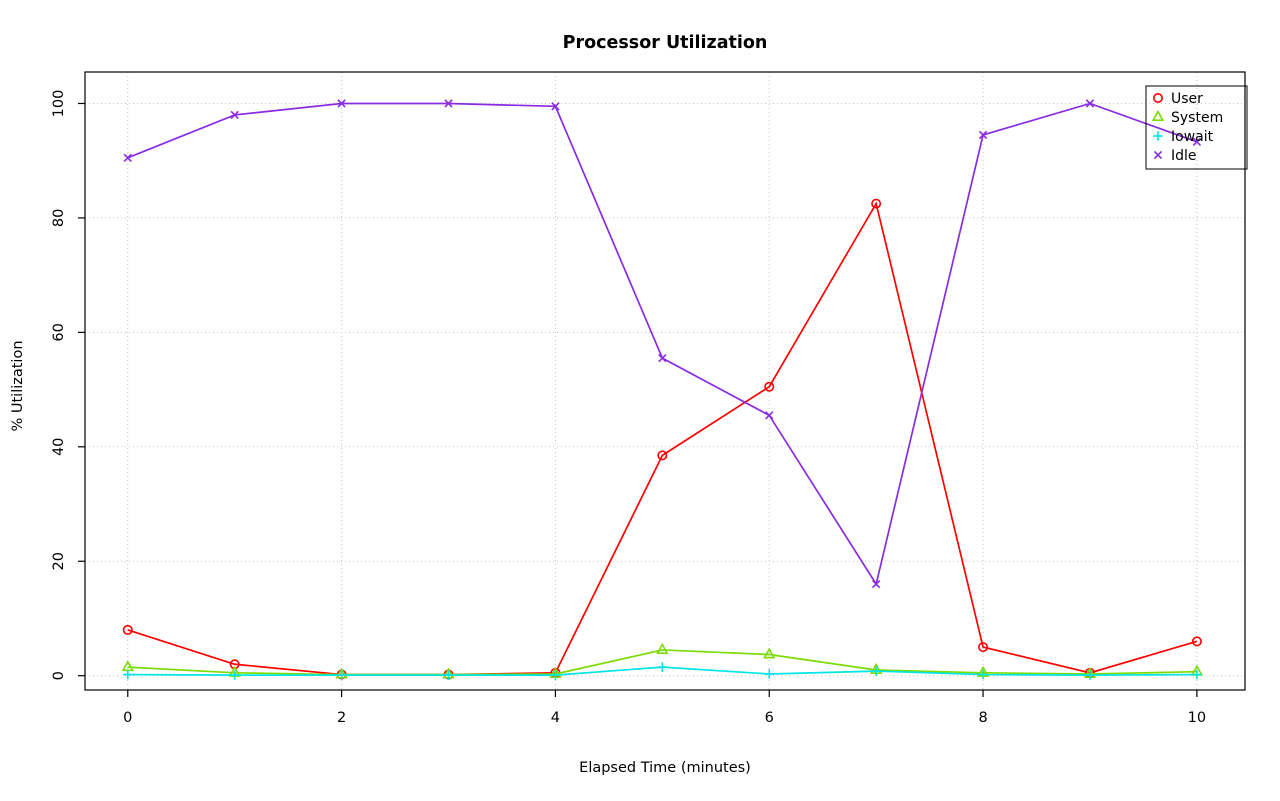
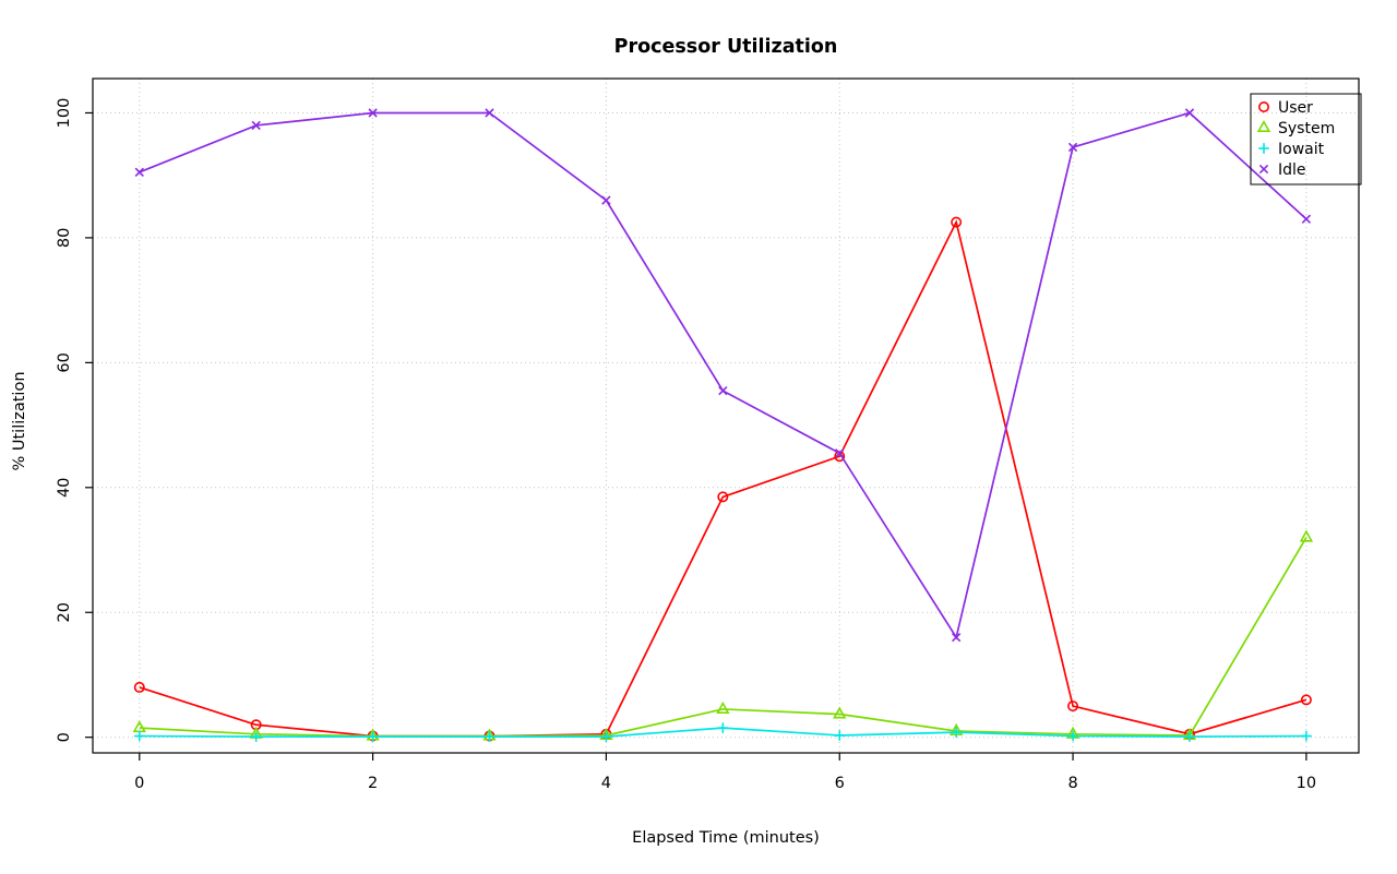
Idle/4: 100 -> 86
User/6: 50 -> 45
System/10: 1 -> 32
Idle/10: 93 -> 83
